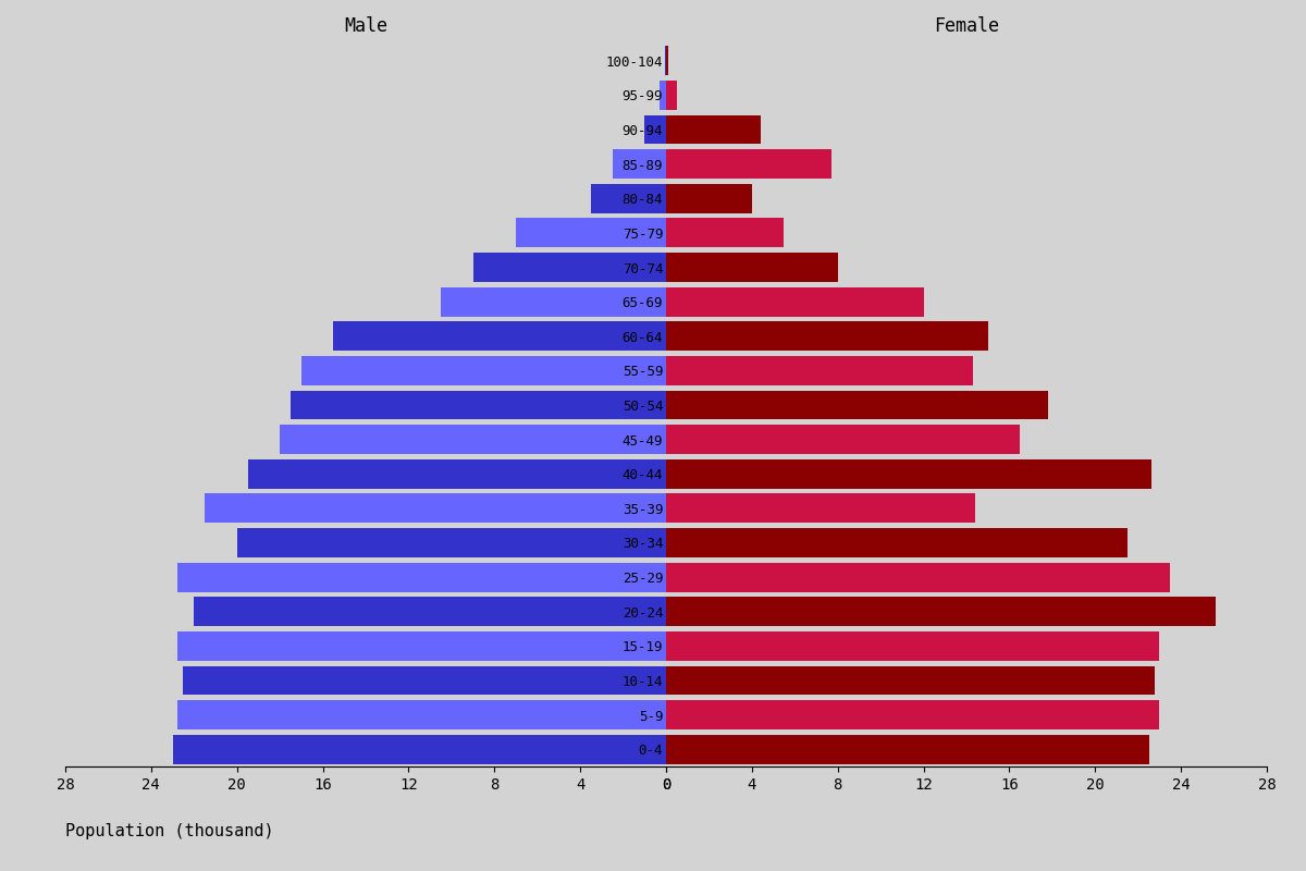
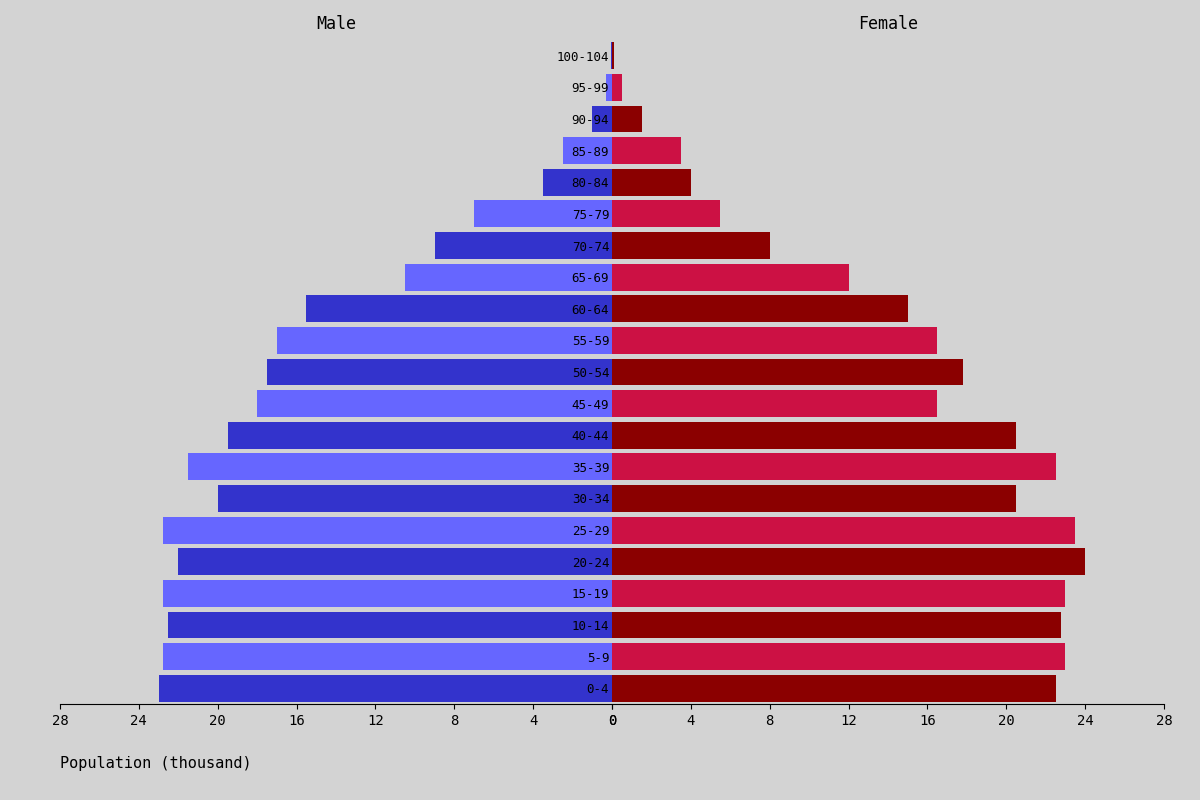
Female/90-94: 4.4 -> 1.5
Female/85-89: 7.7 -> 3.5
Female/55-59: 14.3 -> 16.5
Female/40-44: 22.6 -> 20.5
Female/35-39: 14.4 -> 22.5
Female/30-34: 21.5 -> 20.5
Female/20-24: 25.6 -> 24.0
